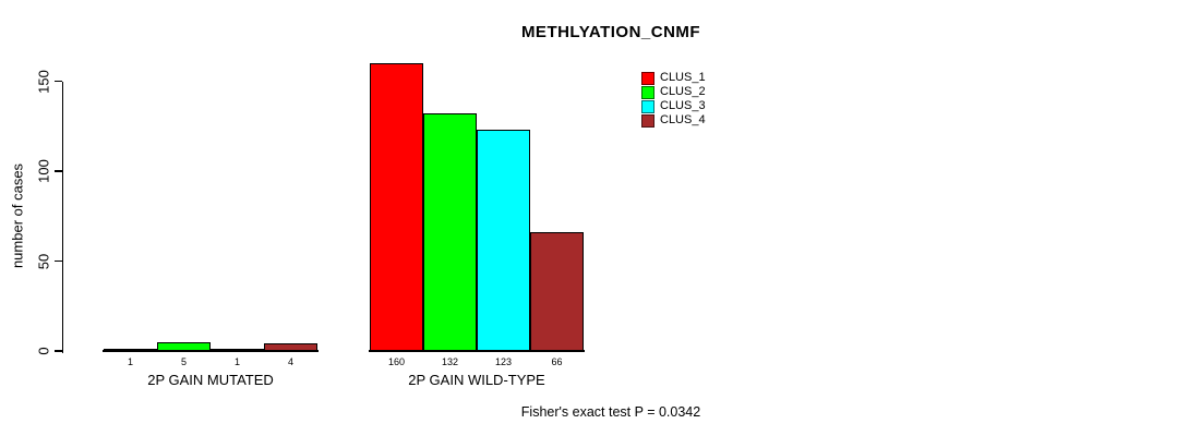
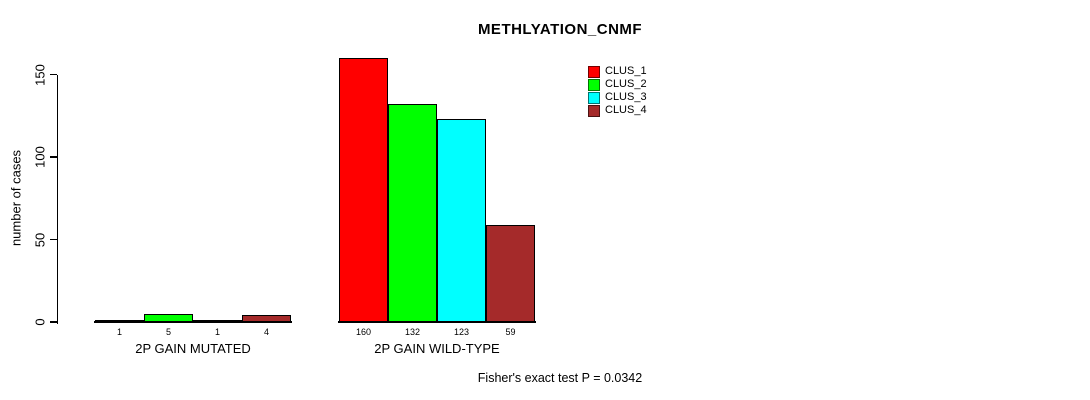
CLUS_4/2P GAIN WILD-TYPE: 66 -> 59
